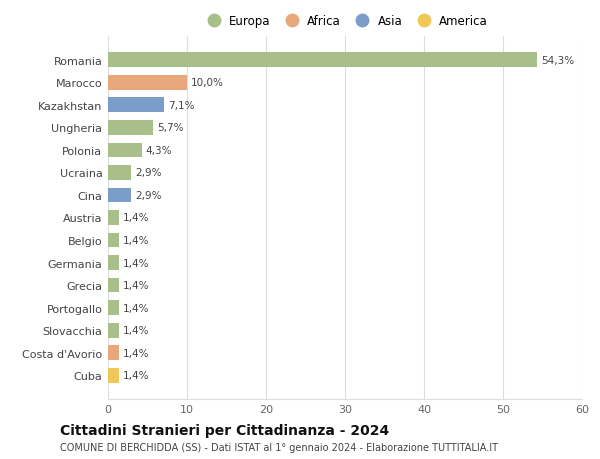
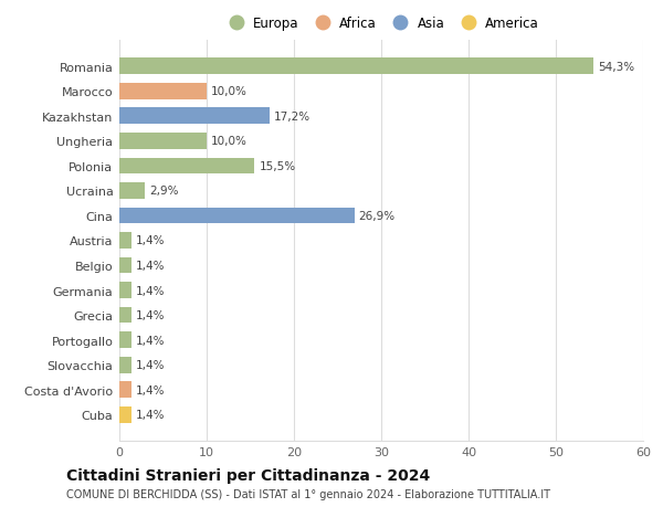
Kazakhstan: 7,1% -> 17,2%
Ungheria: 5,7% -> 10,0%
Polonia: 4,3% -> 15,5%
Cina: 2,9% -> 26,9%
